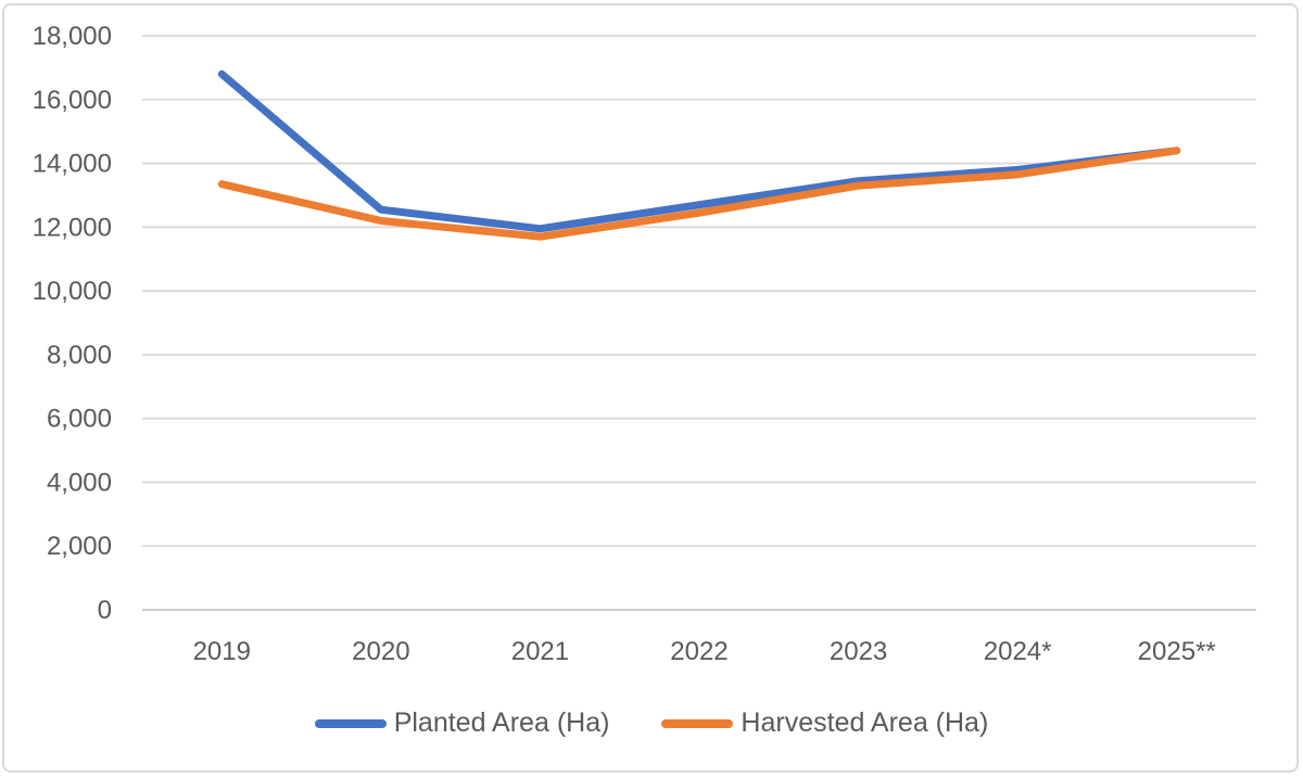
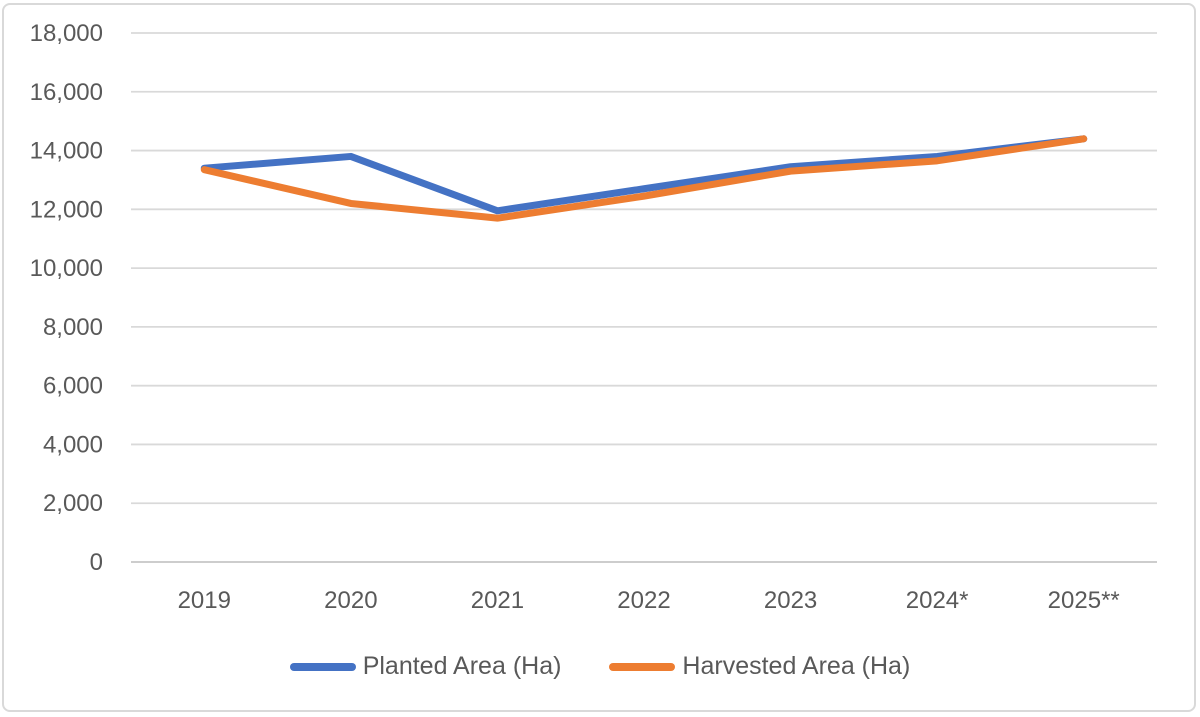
Planted Area (Ha)/2019: 16800 -> 13400
Planted Area (Ha)/2020: 12600 -> 13800
